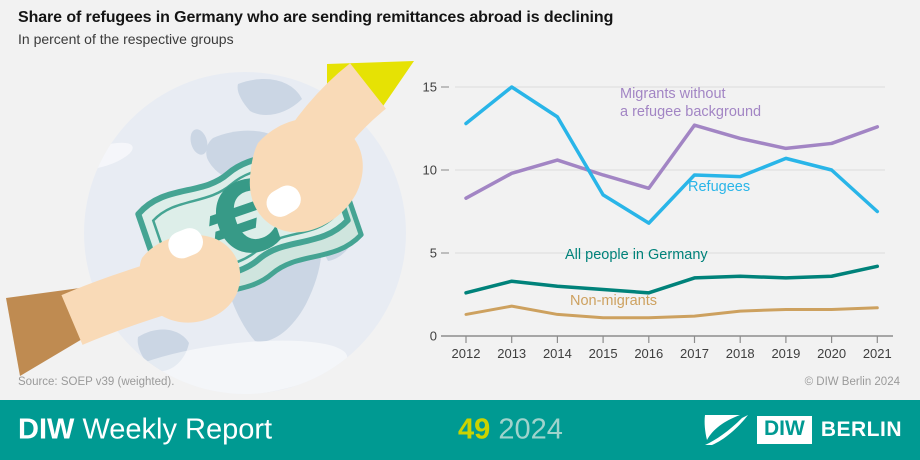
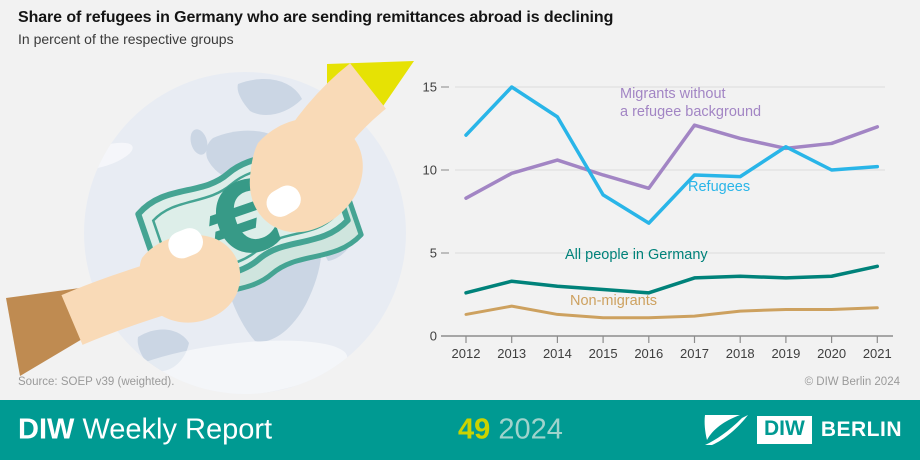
Refugees/2012: 12.8 -> 12.1
Refugees/2019: 10.7 -> 11.4
Refugees/2021: 7.5 -> 10.2
